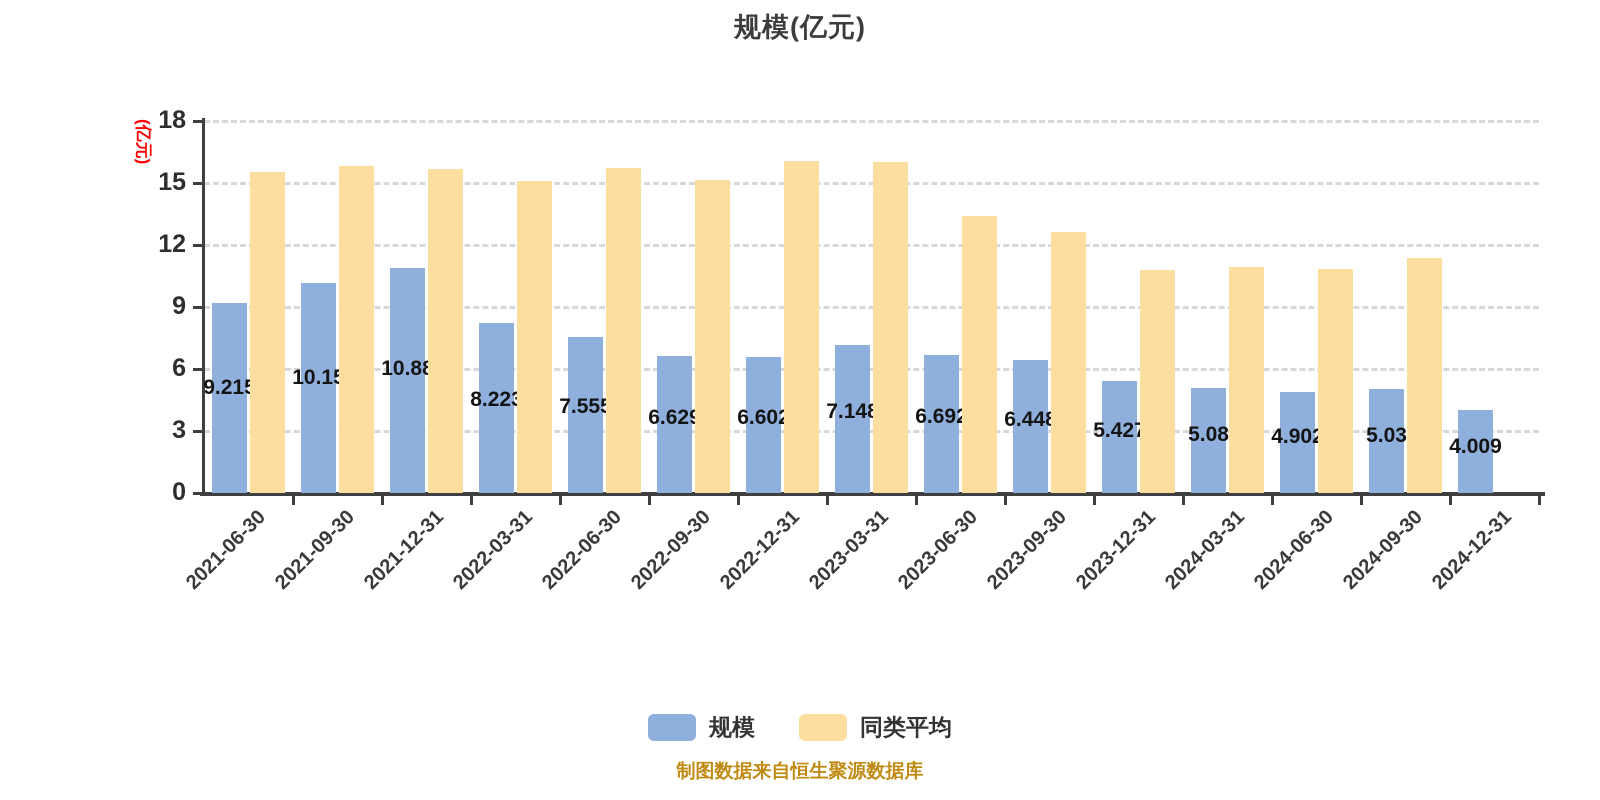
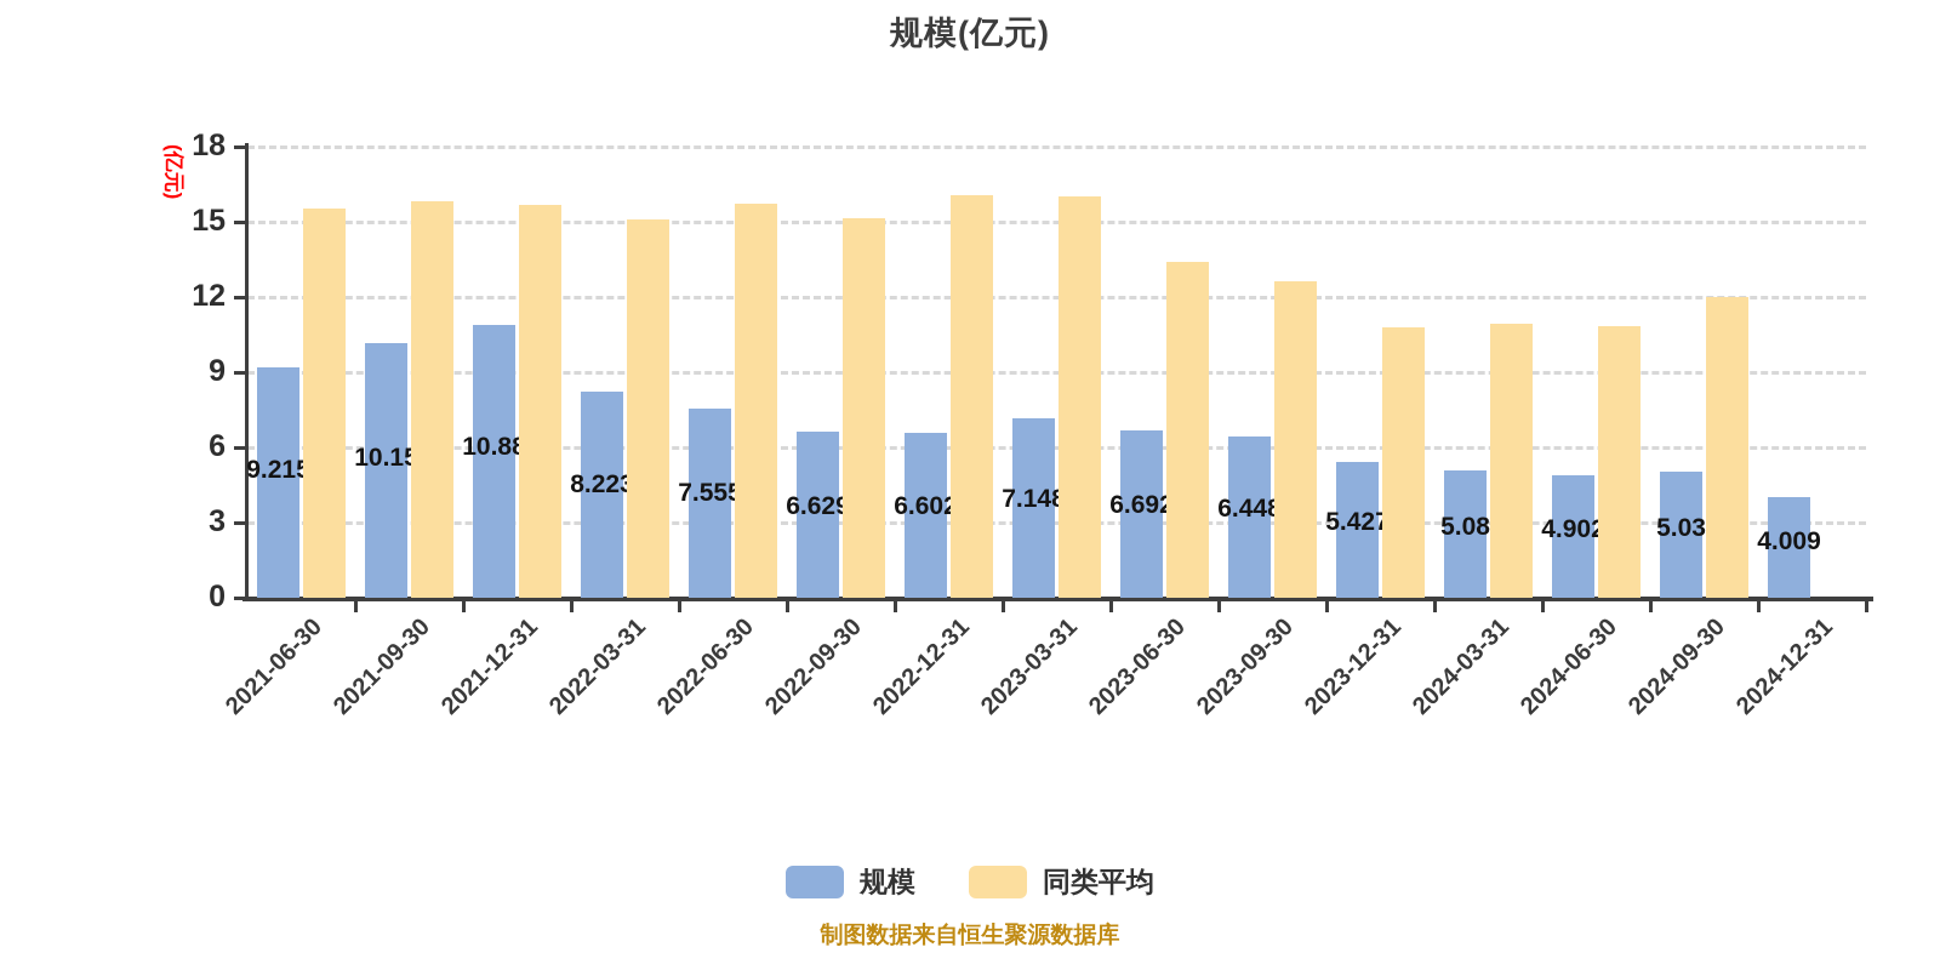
同类平均/2024-09-30: 11.4 -> 12.0
